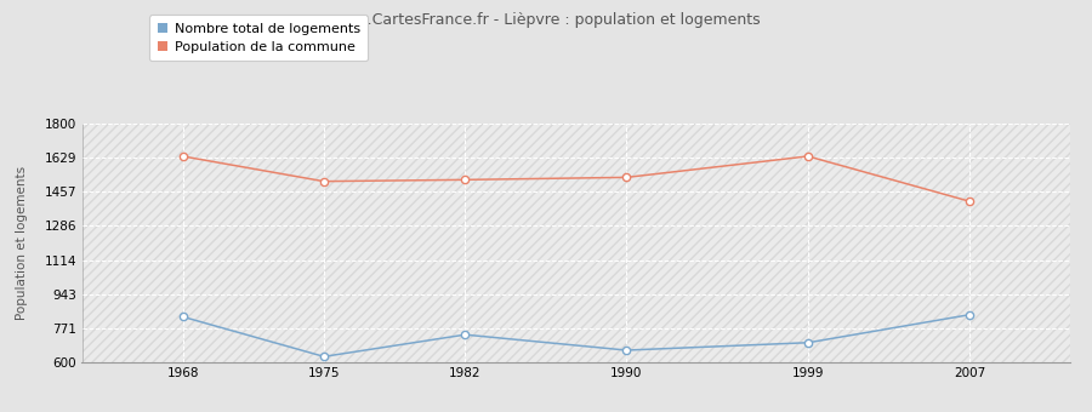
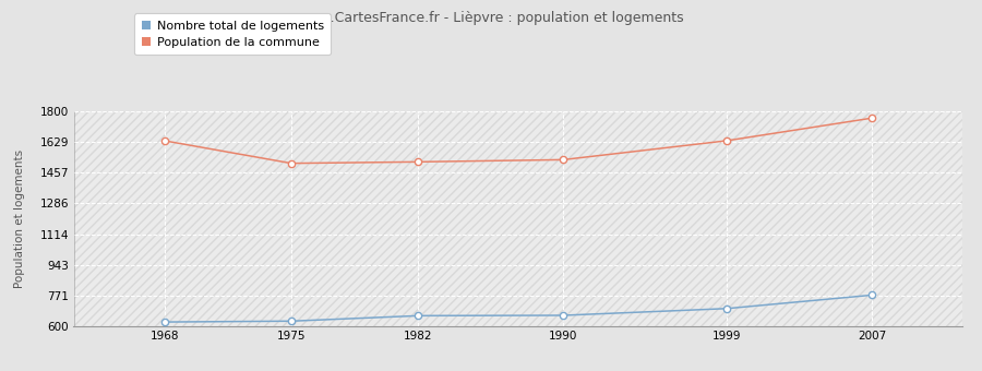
Nombre total de logements/1968: 830 -> 620
Nombre total de logements/1982: 740 -> 660
Nombre total de logements/2007: 840 -> 780
Population de la commune/2007: 1410 -> 1760
